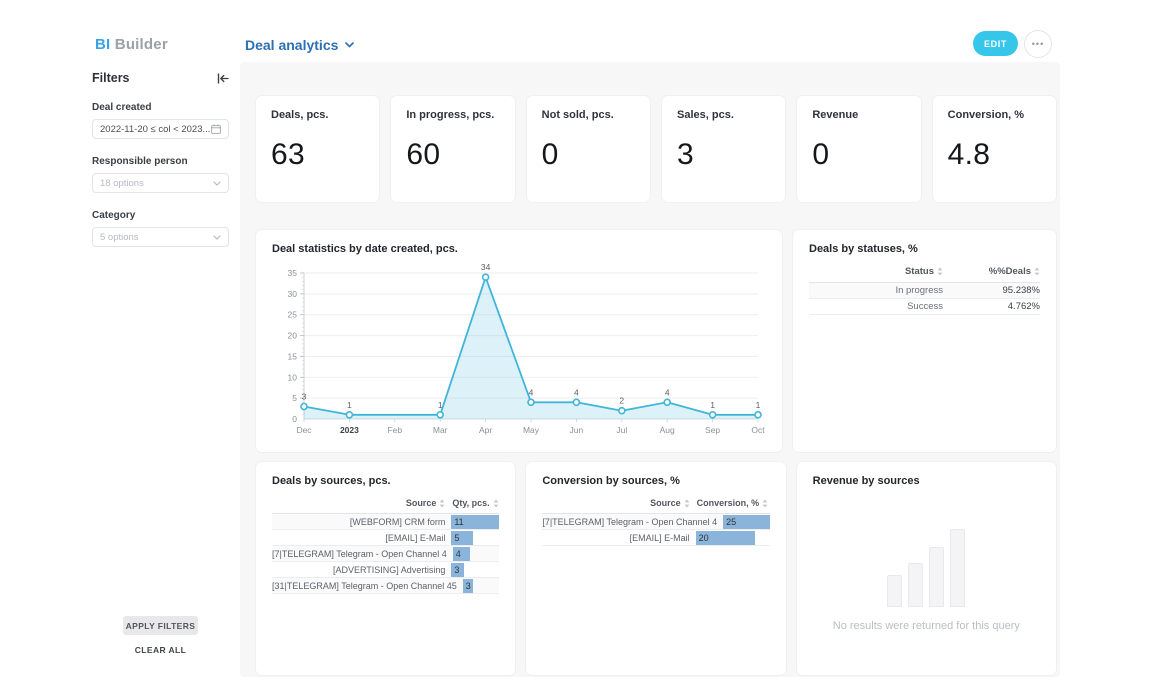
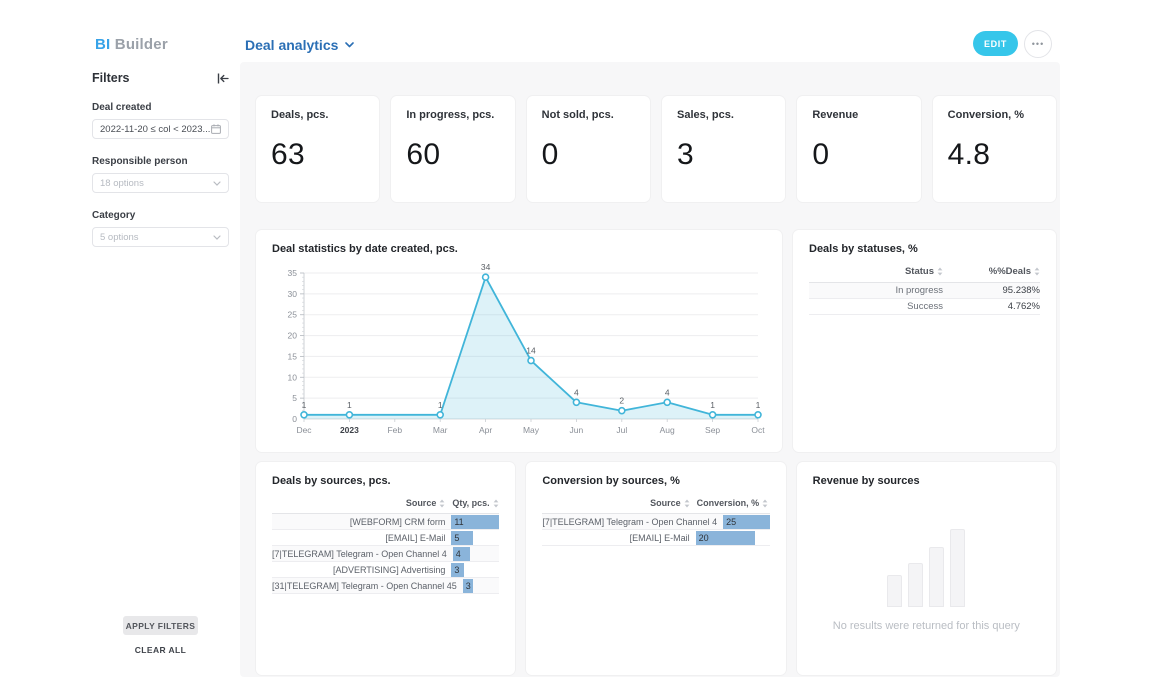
Deal statistics by date created, pcs./Dec: 3 -> 1
Deal statistics by date created, pcs./May: 4 -> 14
